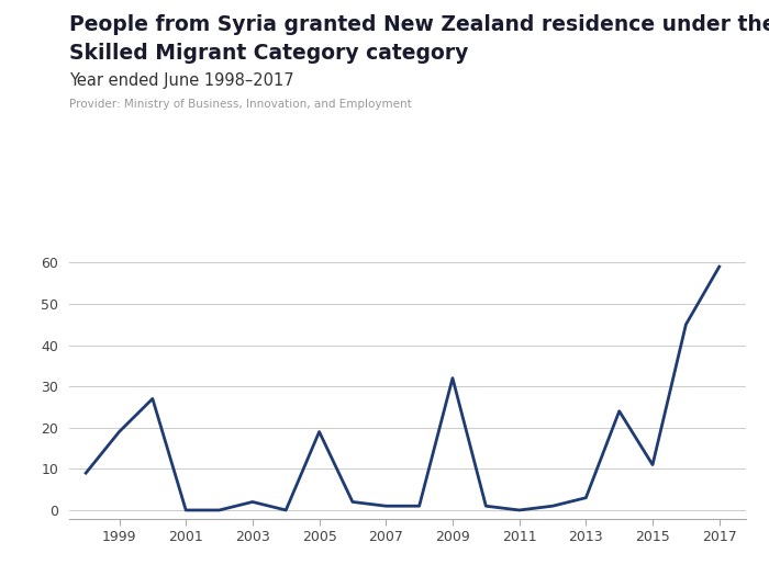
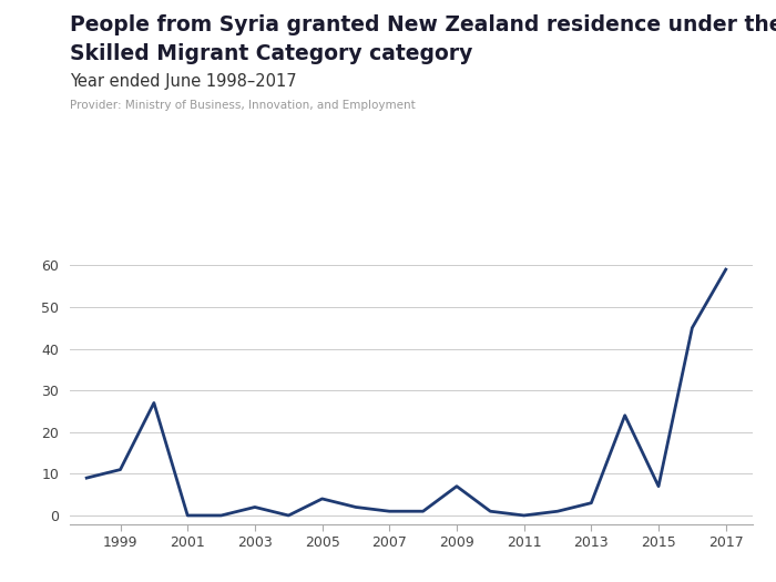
1999: 19 -> 11
2005: 19 -> 4
2009: 32 -> 7
2015: 11 -> 7
